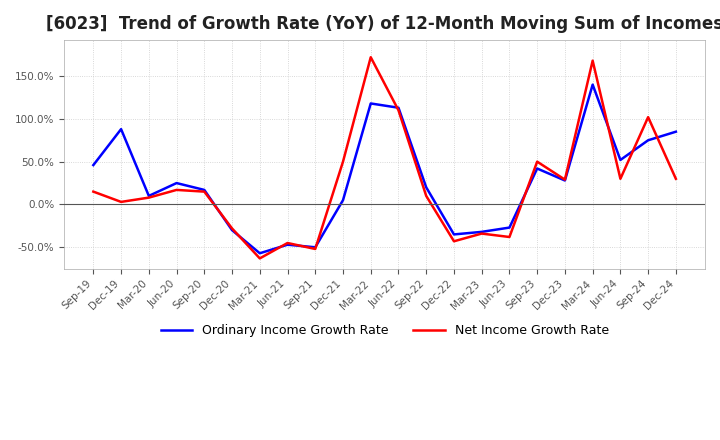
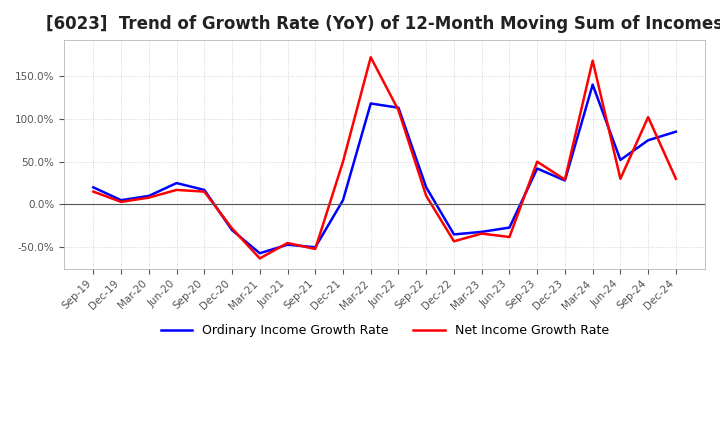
Ordinary Income Growth Rate/Sep-19: 46% -> 20%
Ordinary Income Growth Rate/Dec-19: 88% -> 5%
